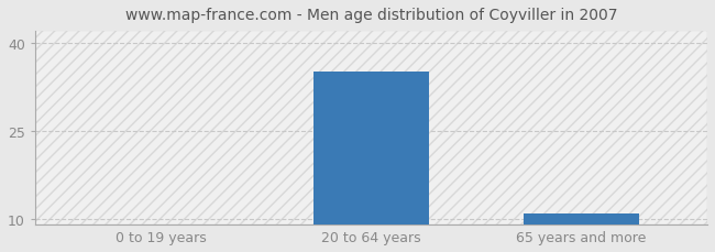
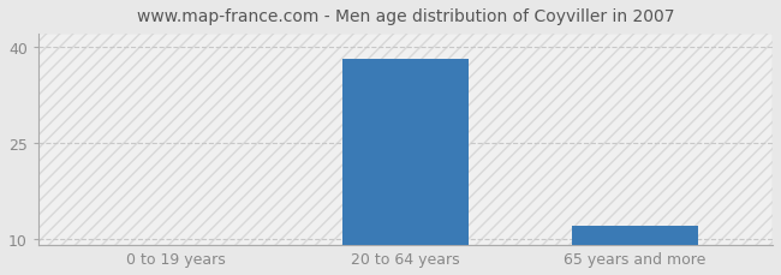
20 to 64 years: 35 -> 38
65 years and more: 11 -> 12
